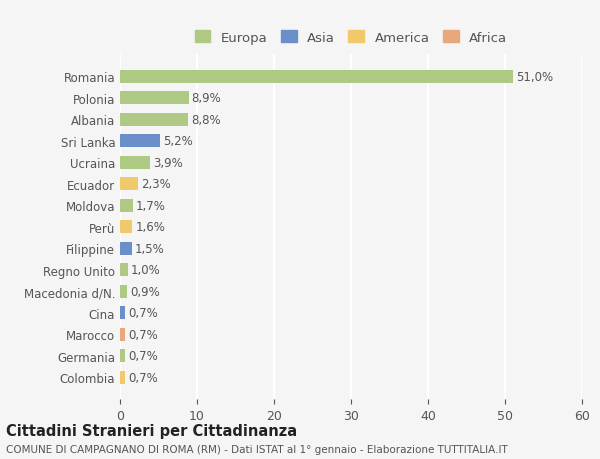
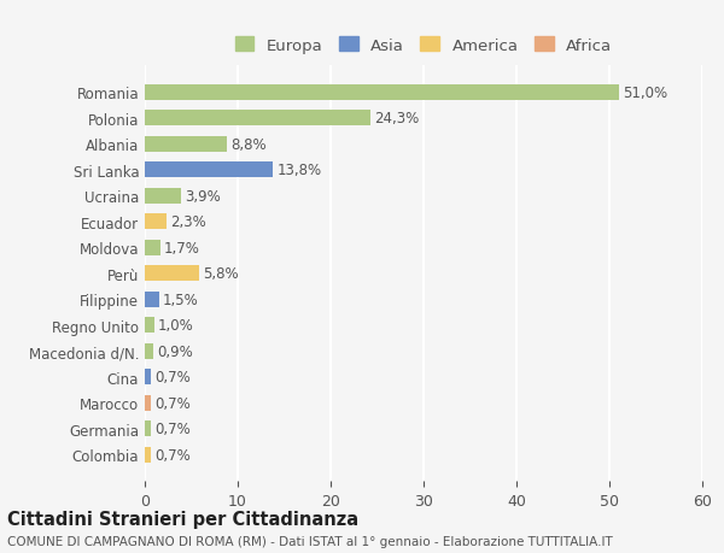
Polonia: 8,9% -> 24,3%
Sri Lanka: 5,2% -> 13,8%
Perù: 1,6% -> 5,8%
